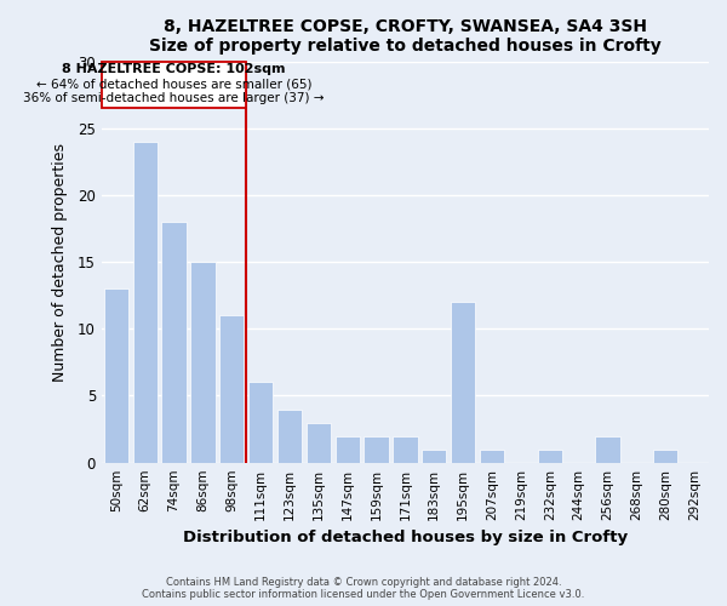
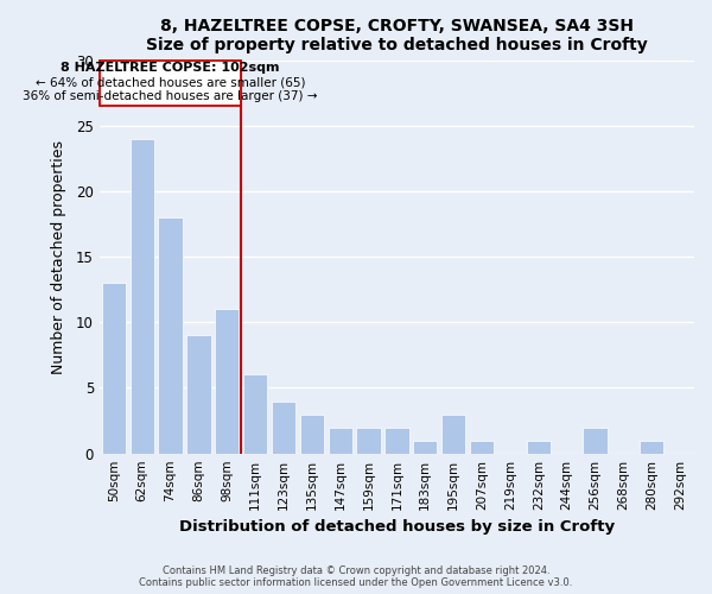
86sqm: 15 -> 9
195sqm: 12 -> 3
